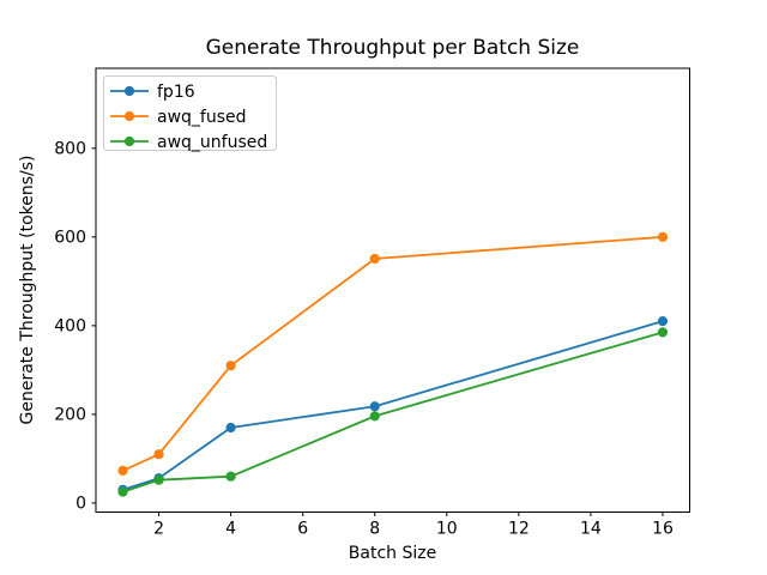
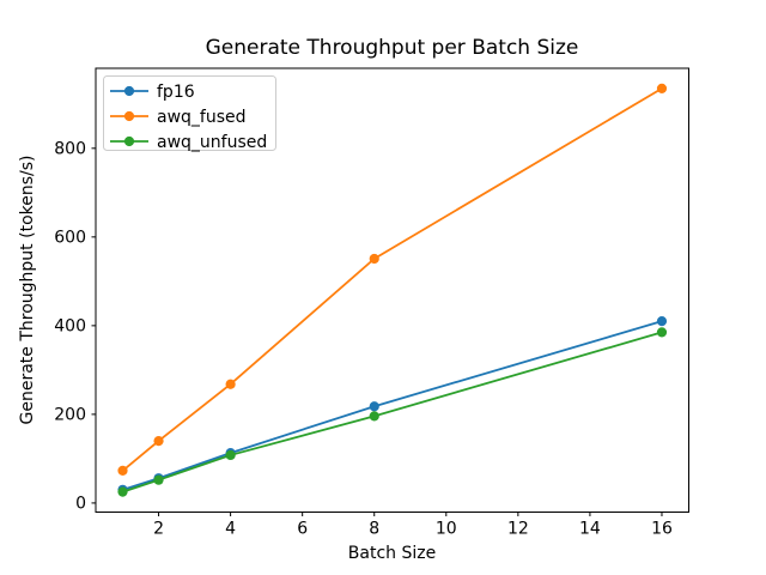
awq_fused/2: 110 -> 140
fp16/4: 170 -> 110
awq_fused/4: 310 -> 270
awq_unfused/4: 60 -> 110
awq_fused/16: 600 -> 940
